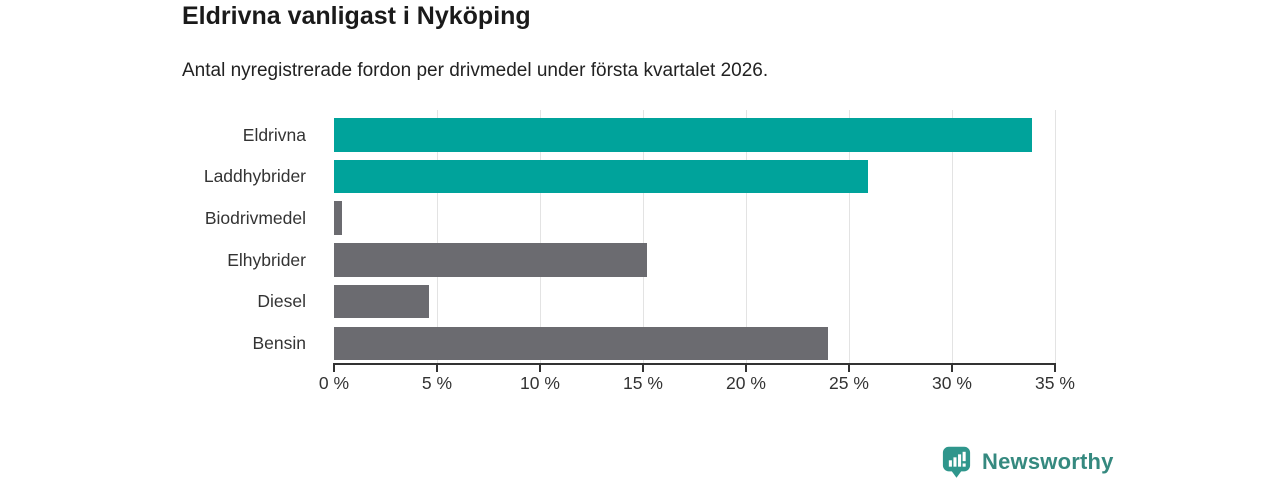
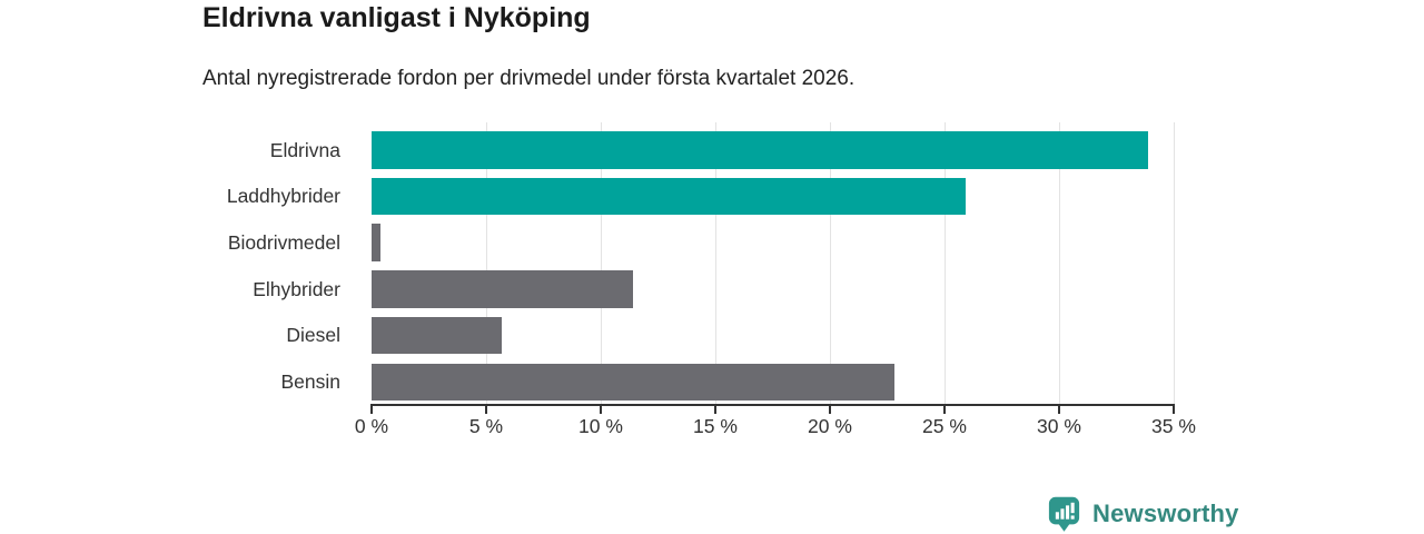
Elhybrider: 15.2% -> 11.4%
Diesel: 4.6% -> 5.7%
Bensin: 24.0% -> 22.8%
